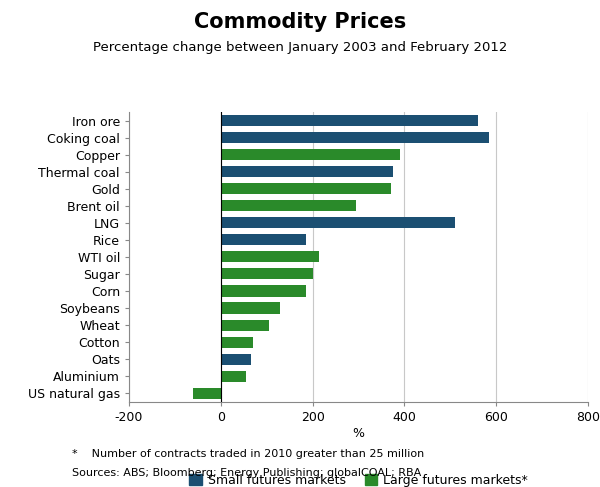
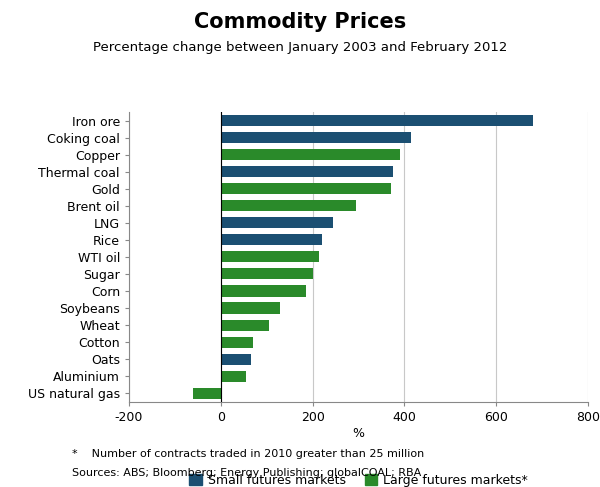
Iron ore: 560 -> 680
Coking coal: 585 -> 415
LNG: 510 -> 245
Rice: 185 -> 220
